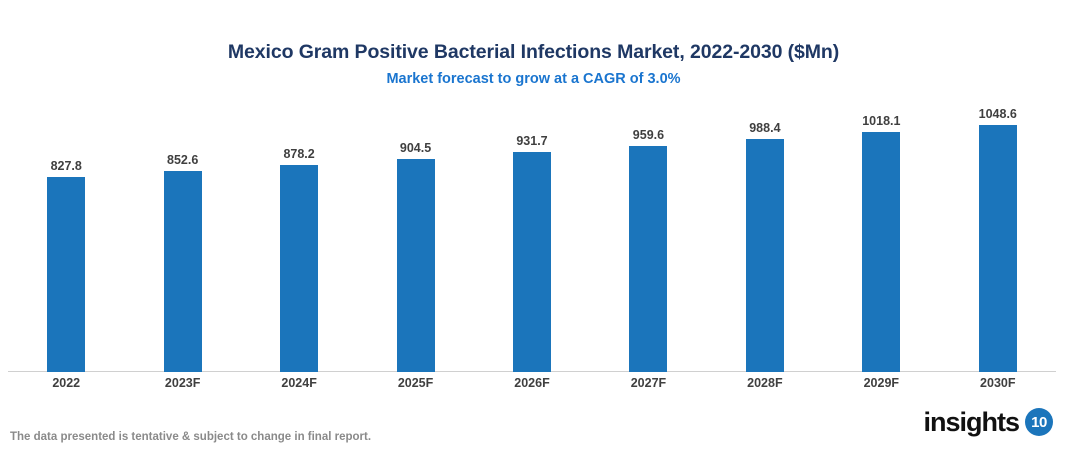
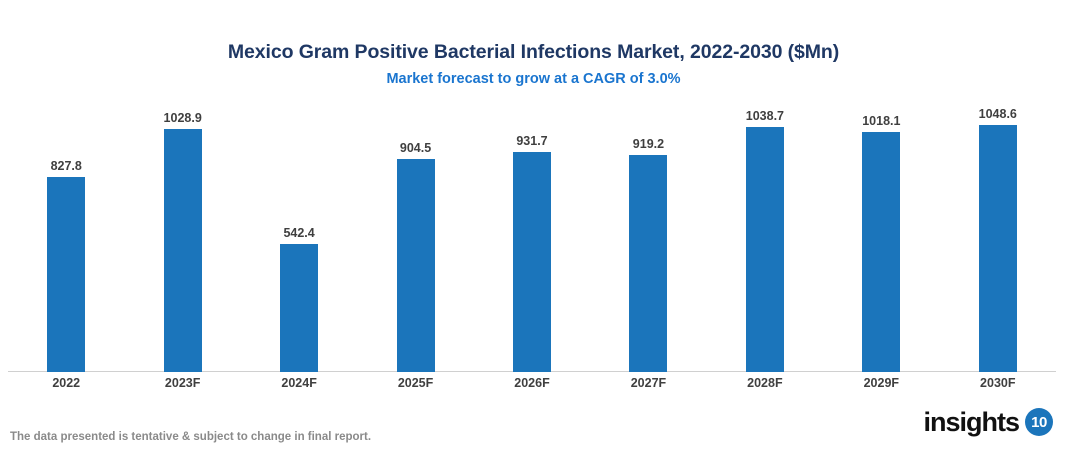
2023F: 852.6 -> 1028.9
2024F: 878.2 -> 542.4
2027F: 959.6 -> 919.2
2028F: 988.4 -> 1038.7
